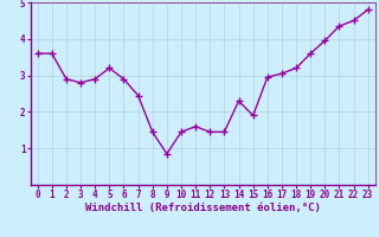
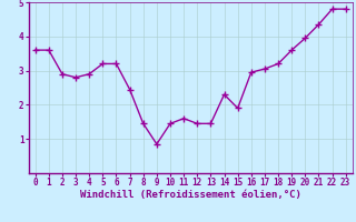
6: 2.90 -> 3.20
22: 4.50 -> 4.80
